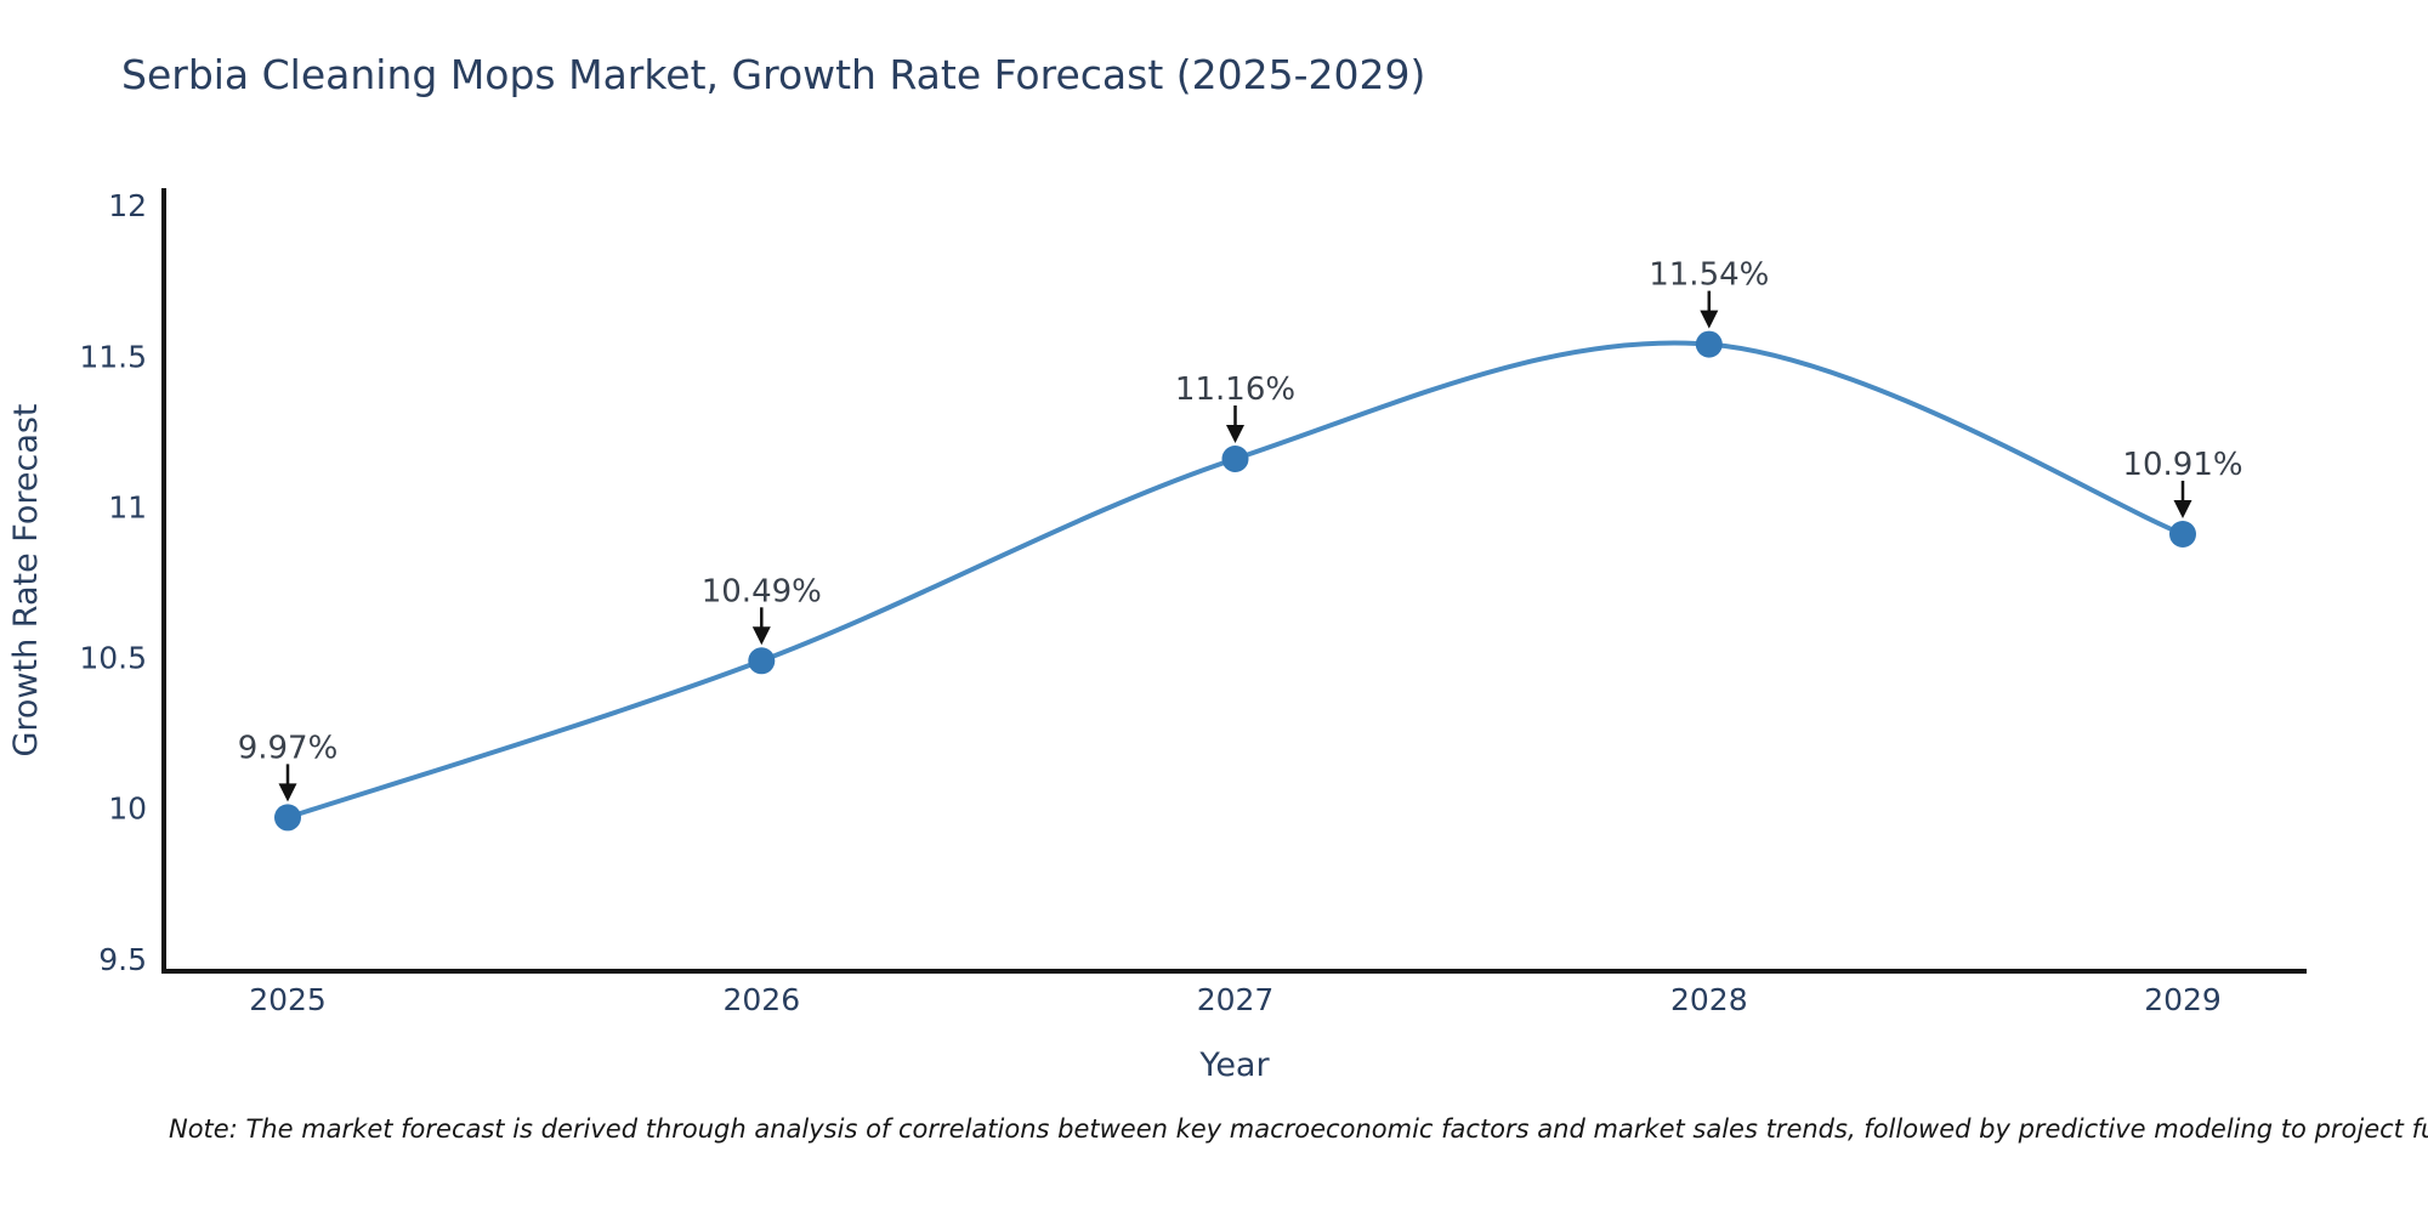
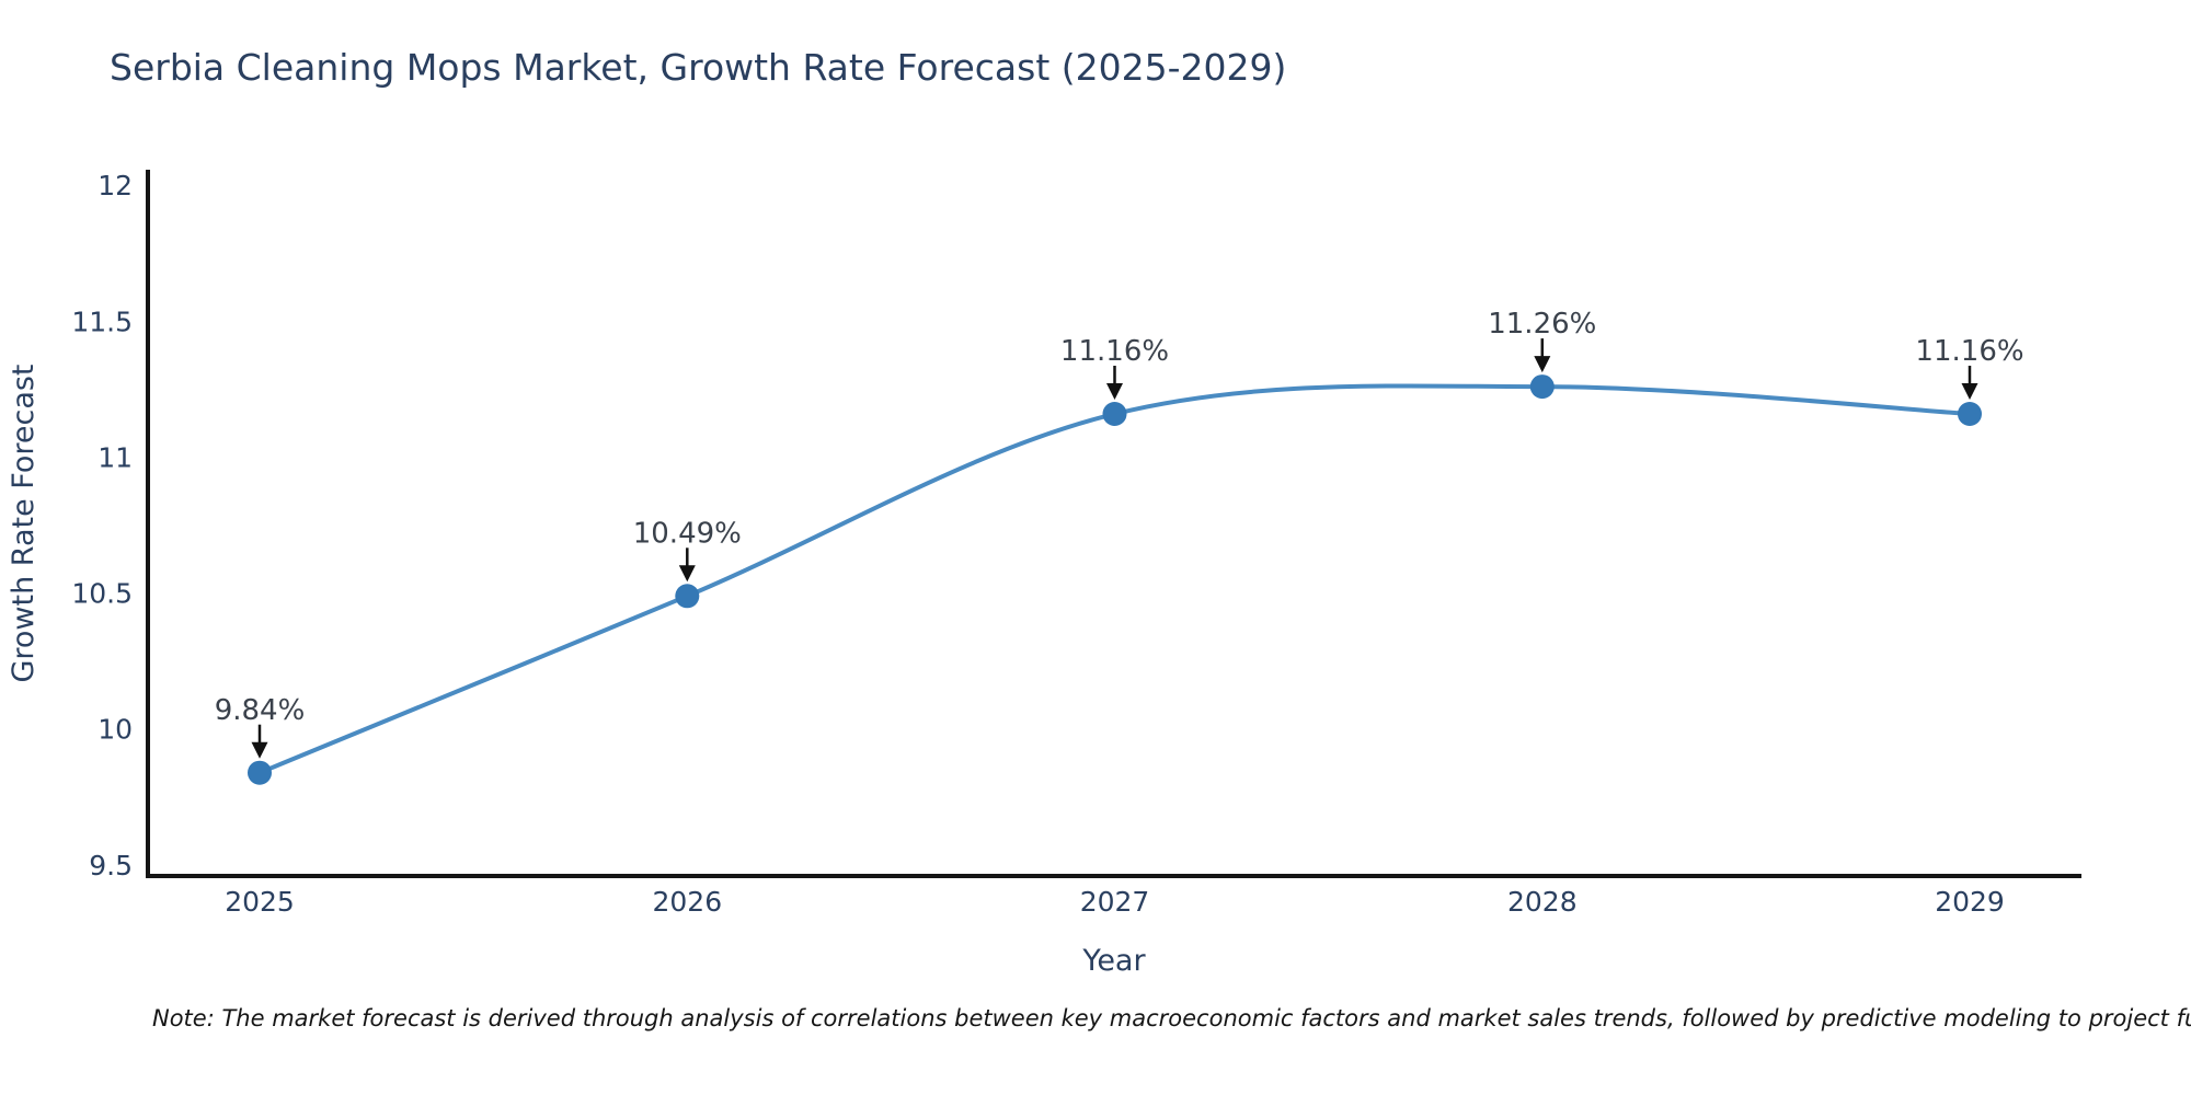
2025: 9.97% -> 9.84%
2028: 11.54% -> 11.26%
2029: 10.91% -> 11.16%
